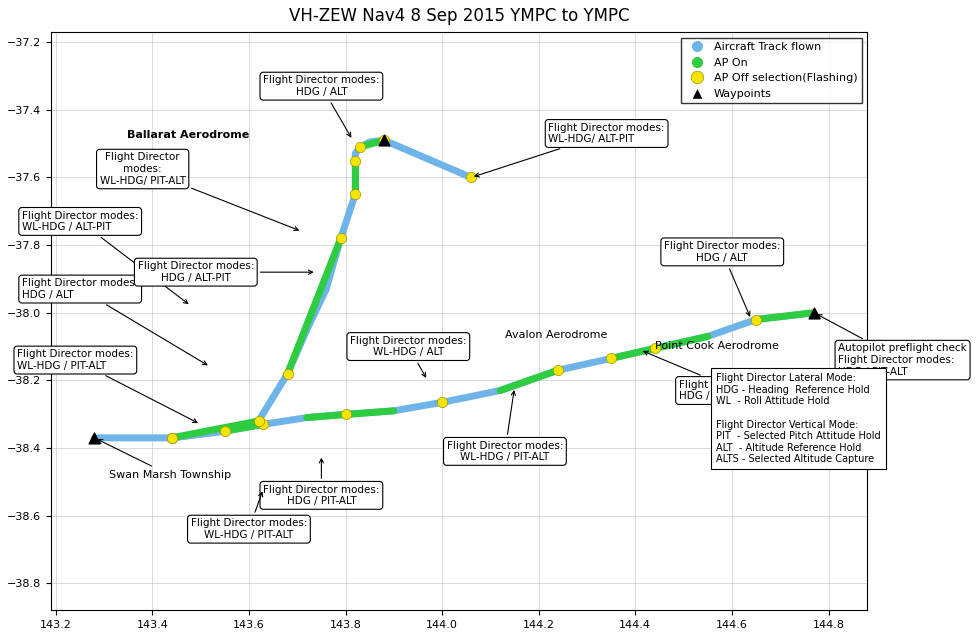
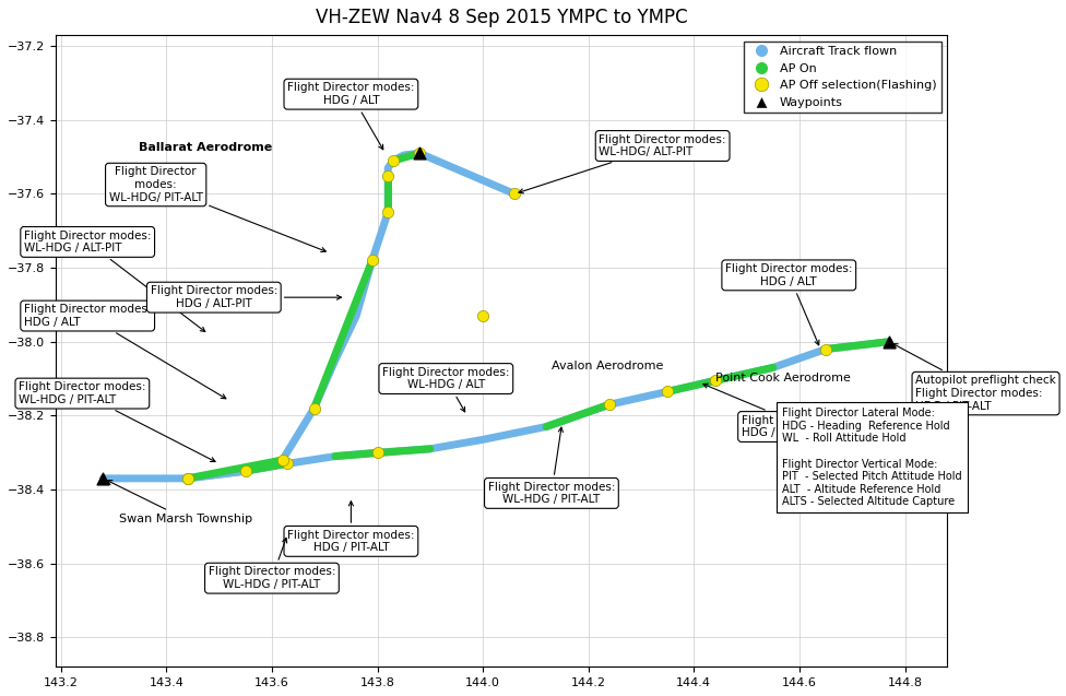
AP Off selection(Flashing)/144.0: -38.265 -> -37.930
